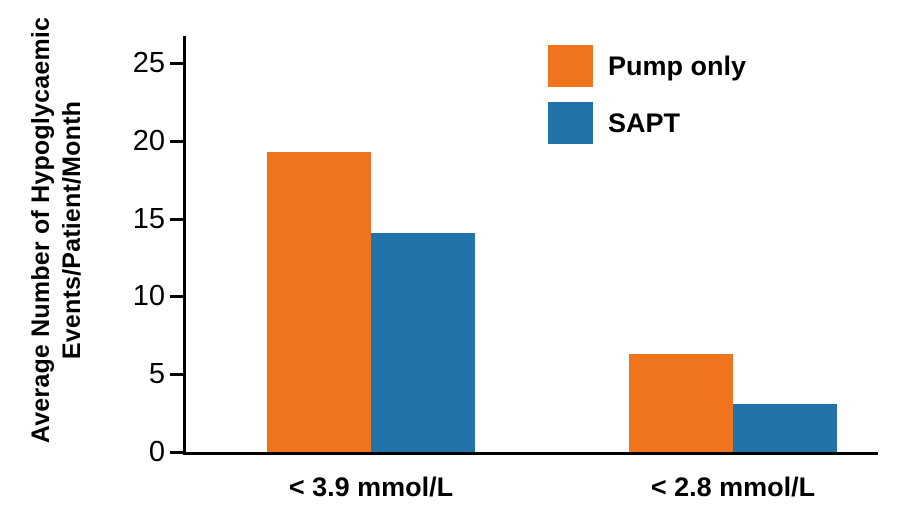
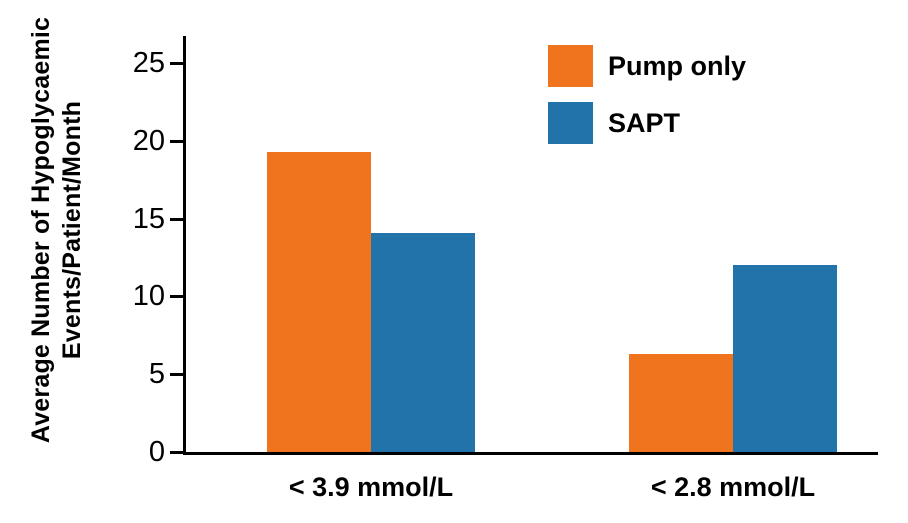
SAPT/< 2.8 mmol/L: 3.1 -> 12.0
